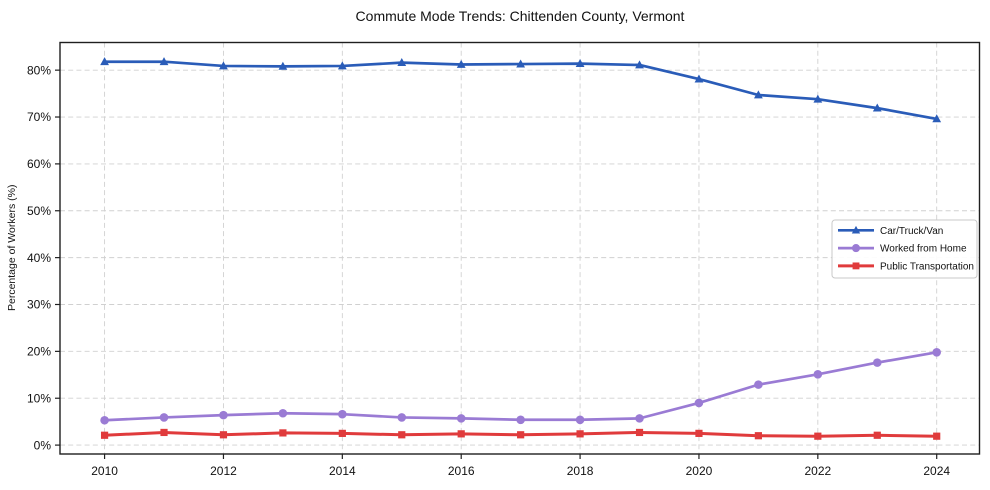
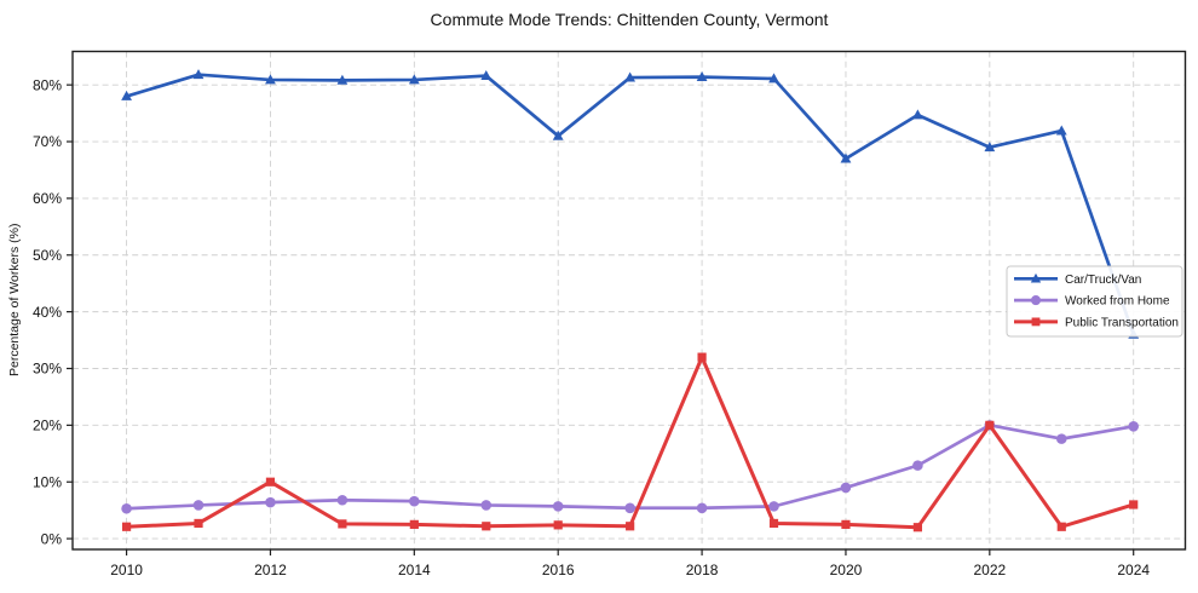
Car/Truck/Van/2010: 82% -> 78%
Public Transportation/2012: 2% -> 10%
Car/Truck/Van/2016: 81% -> 71%
Public Transportation/2018: 2% -> 32%
Car/Truck/Van/2020: 78% -> 67%
Car/Truck/Van/2022: 74% -> 69%
Worked from Home/2022: 15% -> 20%
Public Transportation/2022: 2% -> 20%
Car/Truck/Van/2024: 70% -> 36%
Public Transportation/2024: 2% -> 6%
